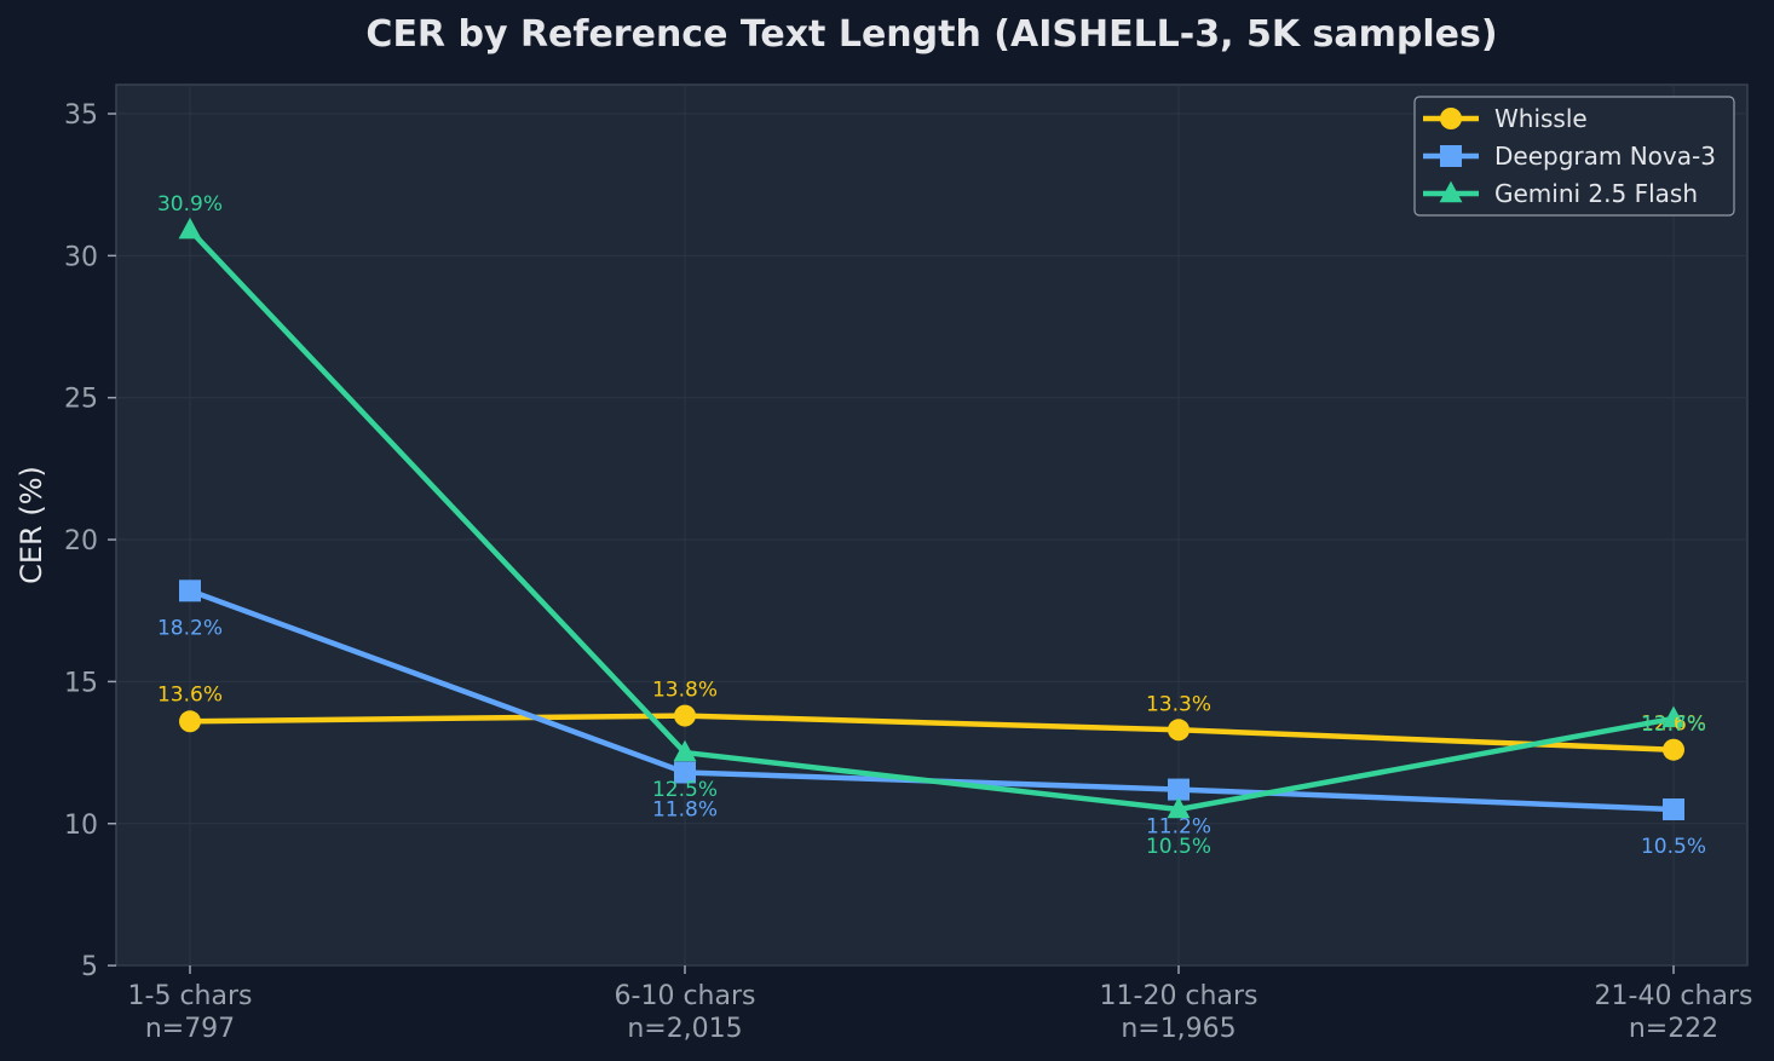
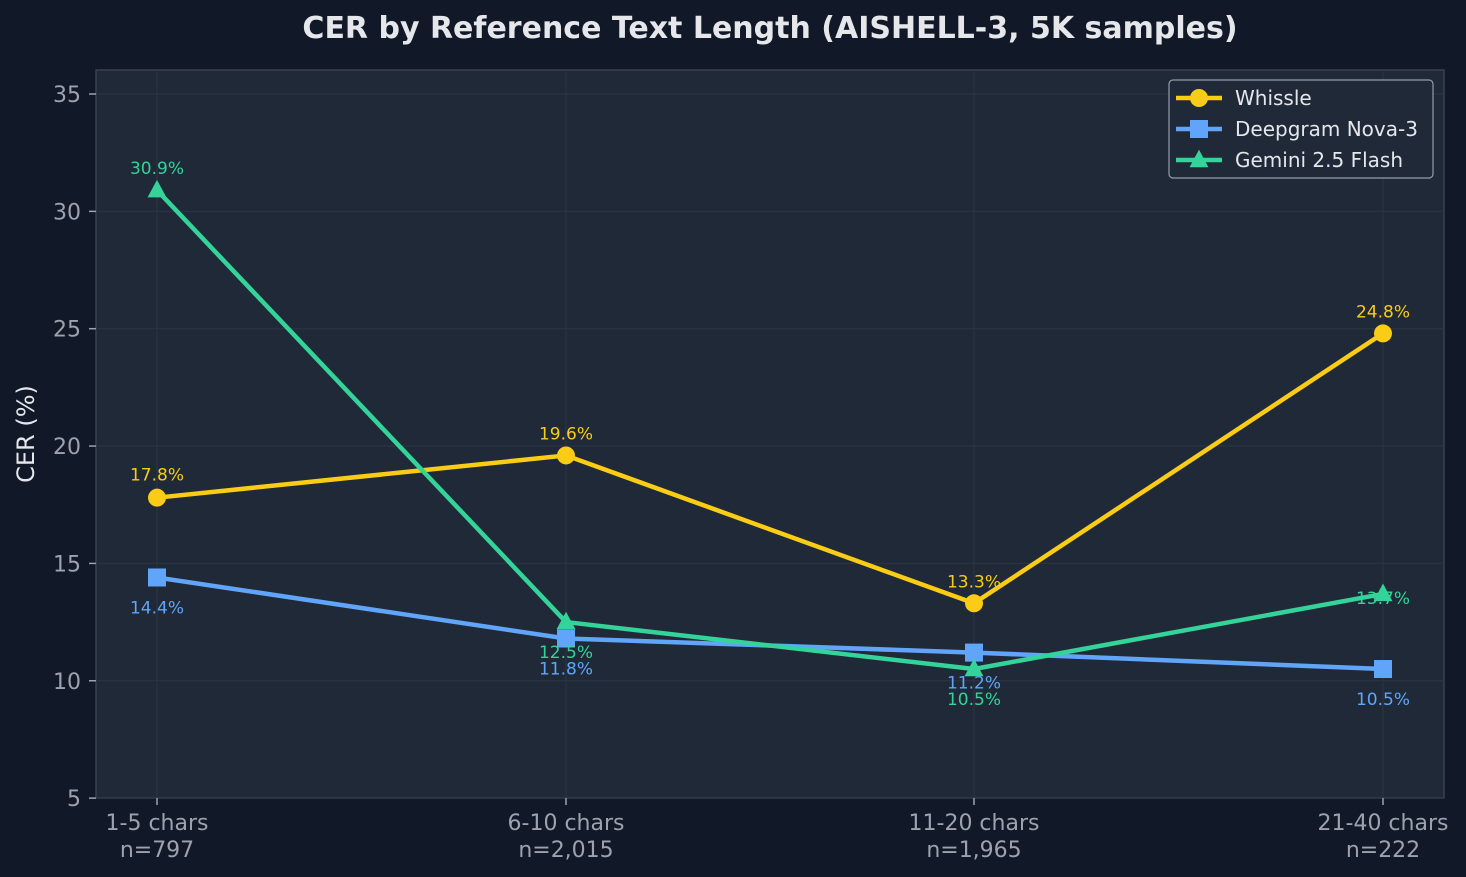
Whissle/1-5 chars n=797: 13.6% -> 17.8%
Deepgram Nova-3/1-5 chars n=797: 18.2% -> 14.4%
Whissle/6-10 chars n=2,015: 13.8% -> 19.6%
Whissle/21-40 chars n=222: 12.6% -> 24.8%
